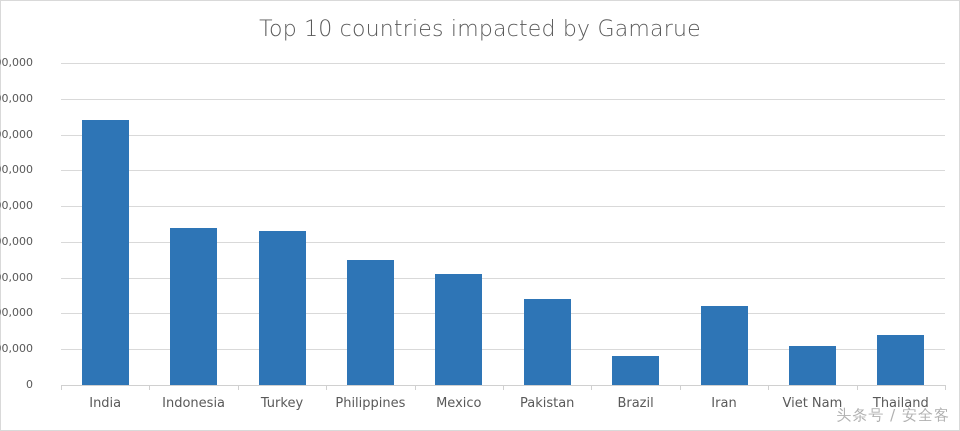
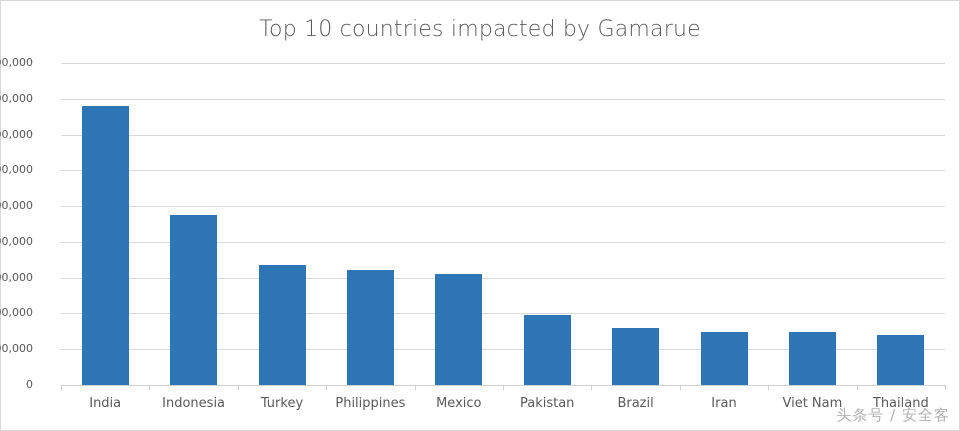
India: 740000 -> 780000
Indonesia: 440000 -> 480000
Turkey: 430000 -> 340000
Philippines: 350000 -> 320000
Pakistan: 240000 -> 200000
Brazil: 80000 -> 160000
Iran: 220000 -> 150000
Viet Nam: 110000 -> 150000
